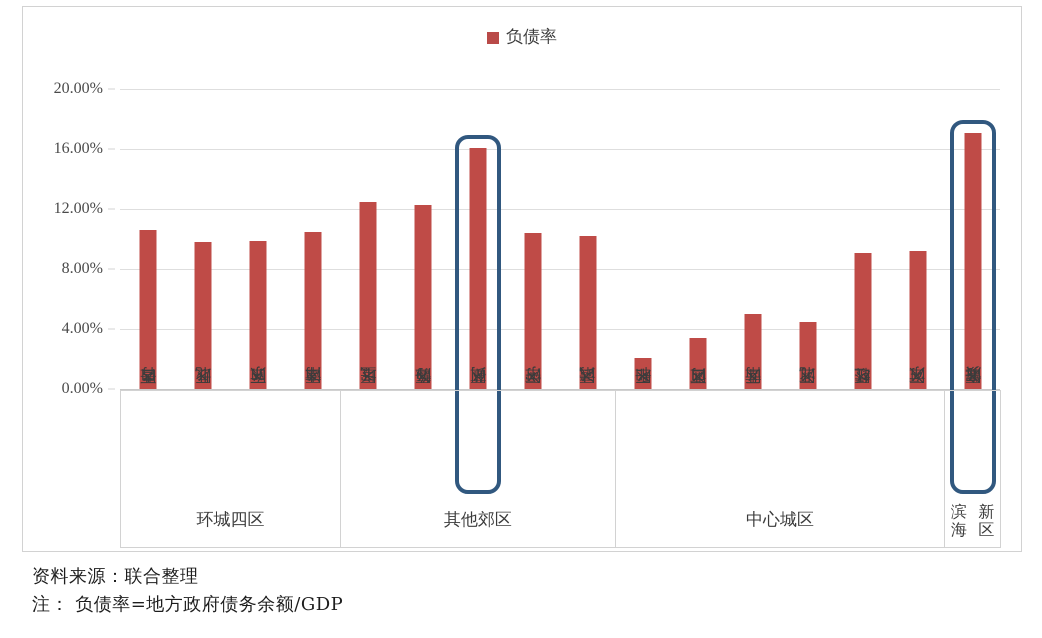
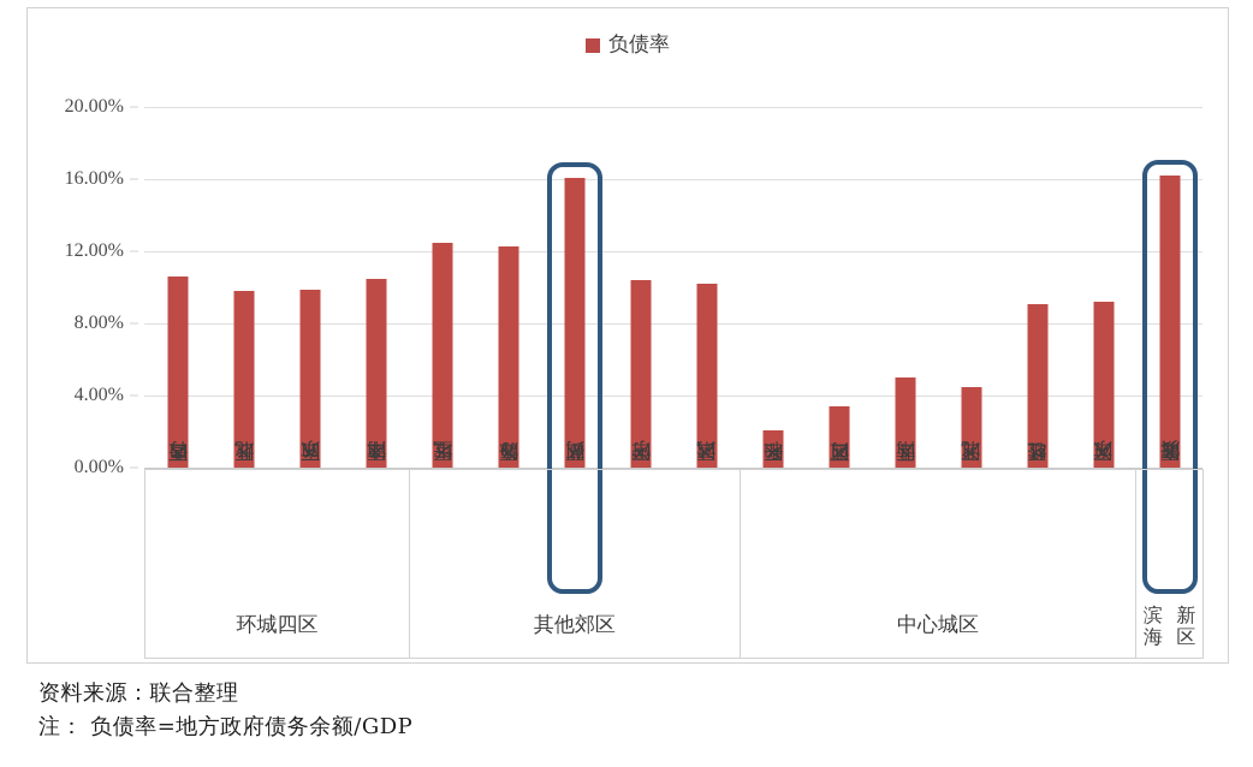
滨海新区: 17.1% -> 16.2%
